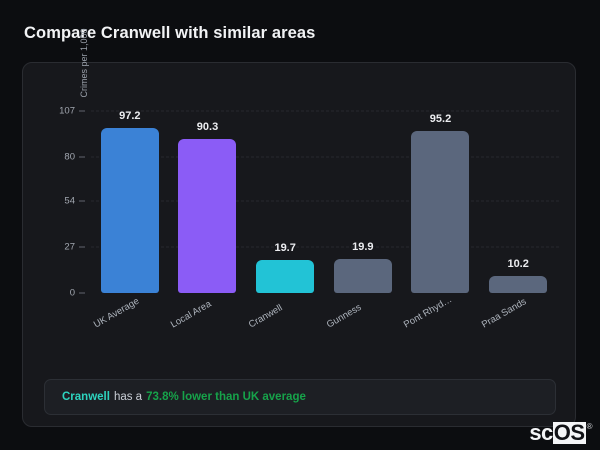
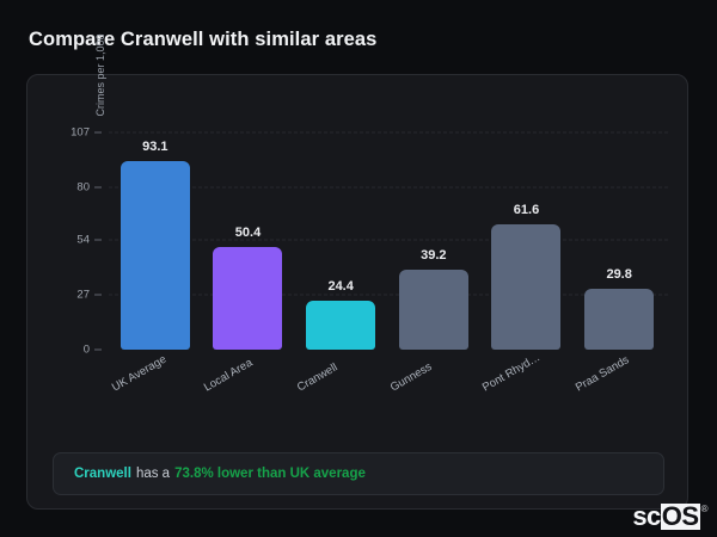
UK Average: 97.2 -> 93.1
Local Area: 90.3 -> 50.4
Cranwell: 19.7 -> 24.4
Gunness: 19.9 -> 39.2
Pont Rhyd…: 95.2 -> 61.6
Praa Sands: 10.2 -> 29.8
